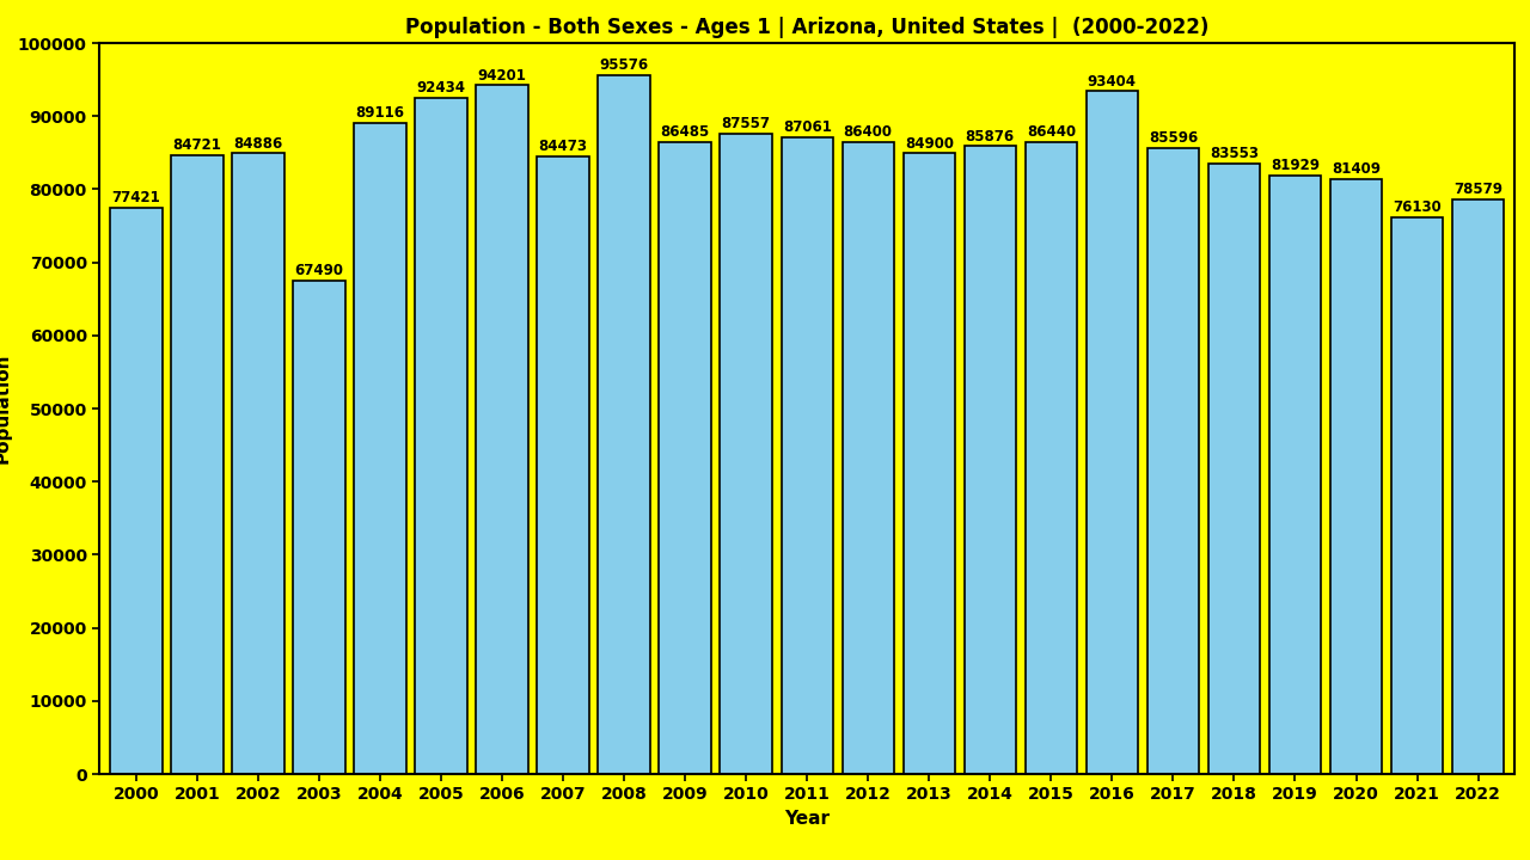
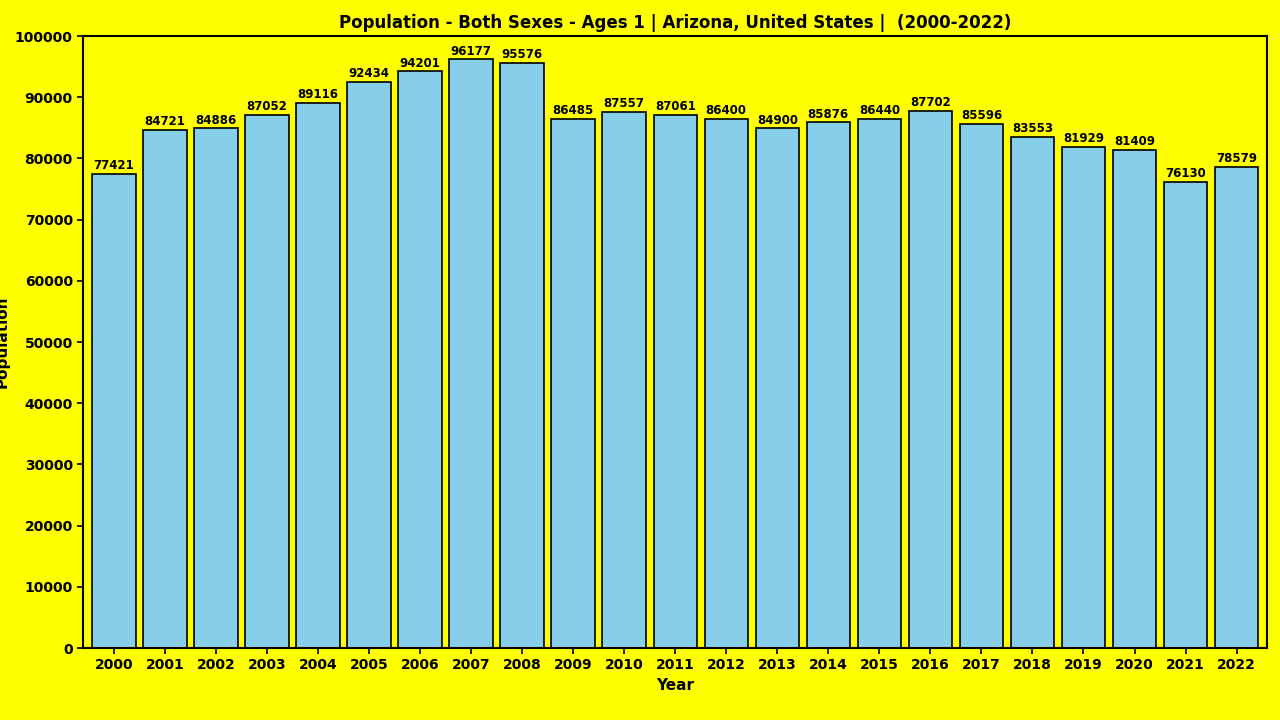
2003: 67490 -> 87052
2007: 84473 -> 96177
2016: 93404 -> 87702
